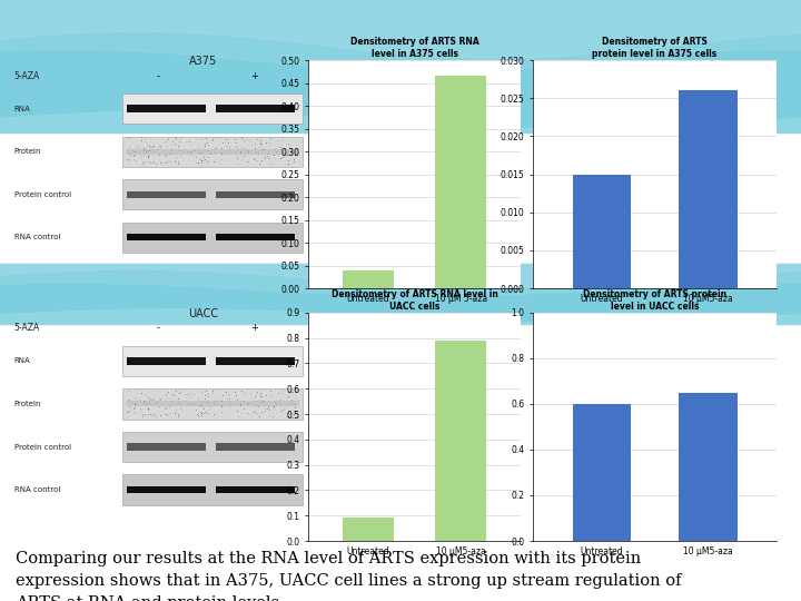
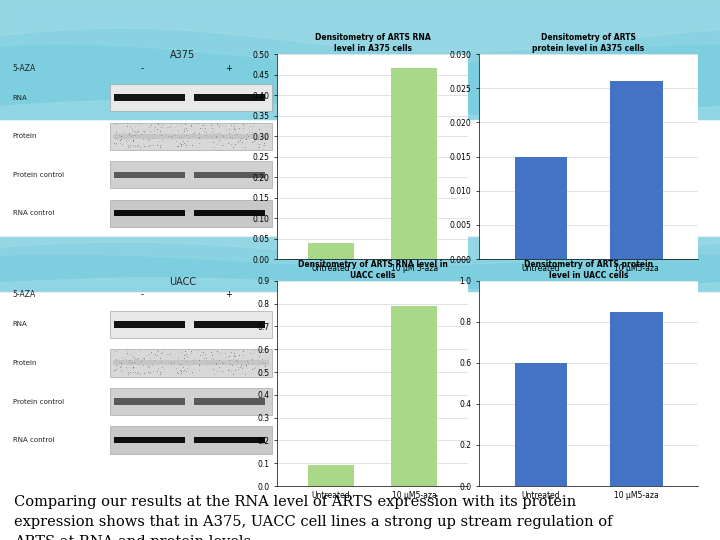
Densitometry of ARTS protein level in UACC cells/10 μM5-aza: 0.65 -> 0.85
